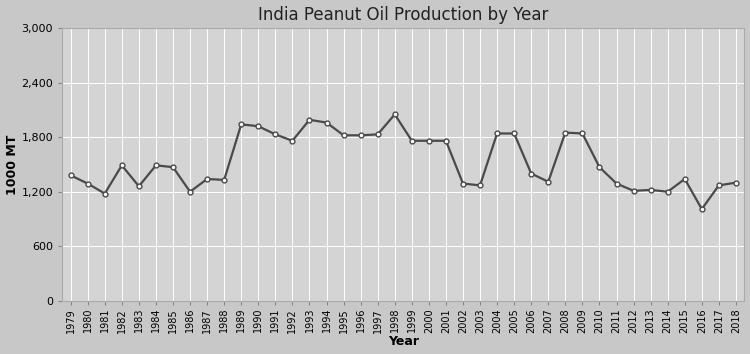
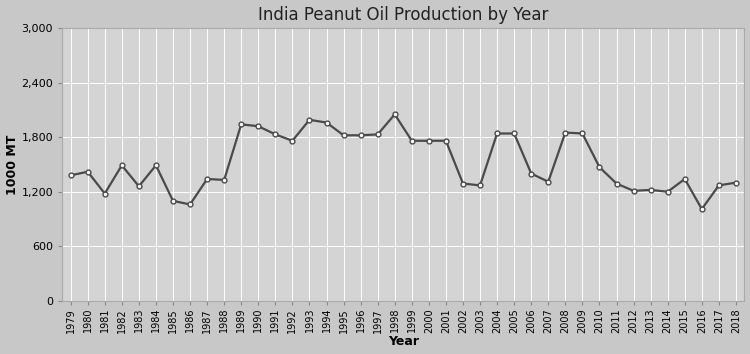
1980: 1,290 -> 1,420
1985: 1,470 -> 1,100
1986: 1,200 -> 1,060
